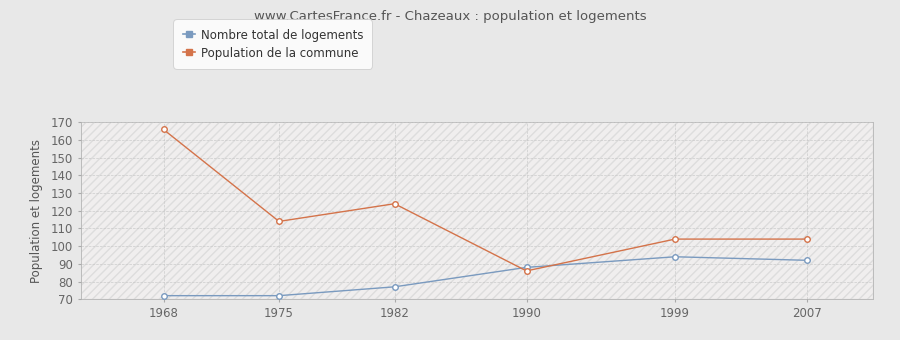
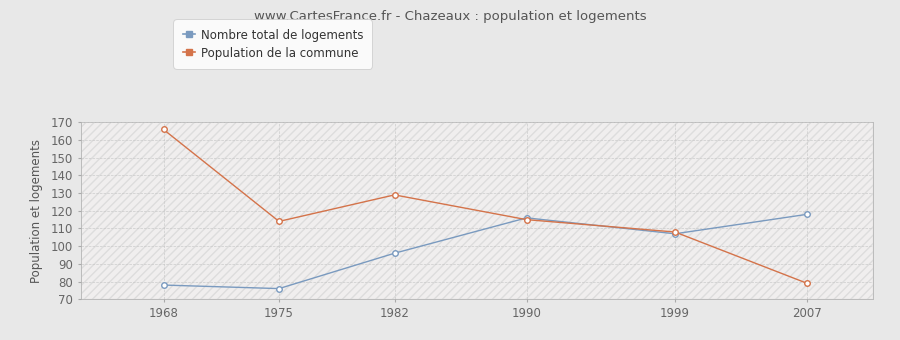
Nombre total de logements/1968: 72 -> 78
Nombre total de logements/1975: 72 -> 76
Nombre total de logements/1982: 77 -> 96
Population de la commune/1982: 124 -> 129
Nombre total de logements/1990: 88 -> 116
Population de la commune/1990: 86 -> 115
Nombre total de logements/1999: 94 -> 107
Population de la commune/1999: 104 -> 108
Nombre total de logements/2007: 92 -> 118
Population de la commune/2007: 104 -> 79
